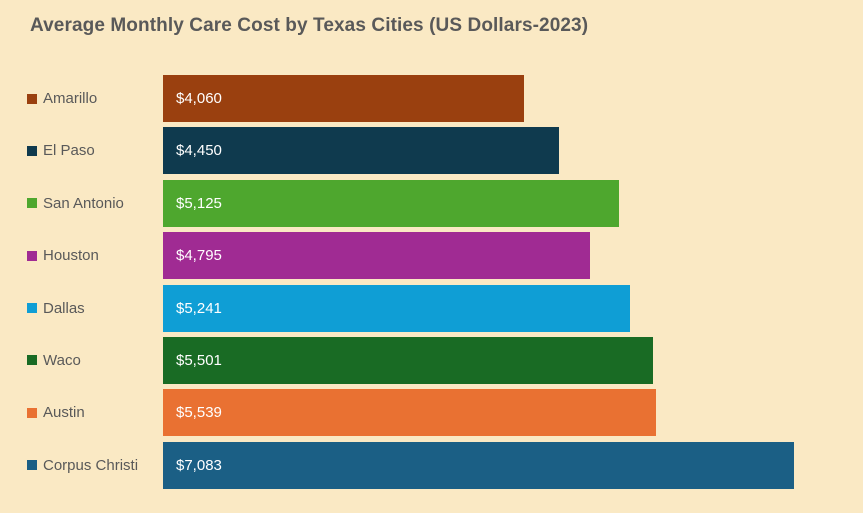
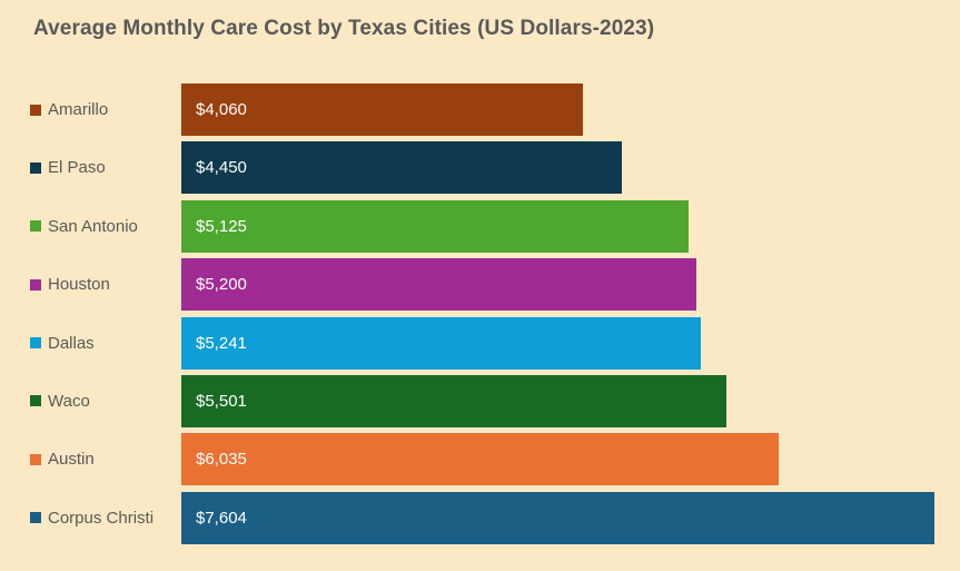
Houston: $4,795 -> $5,200
Austin: $5,539 -> $6,035
Corpus Christi: $7,083 -> $7,604
